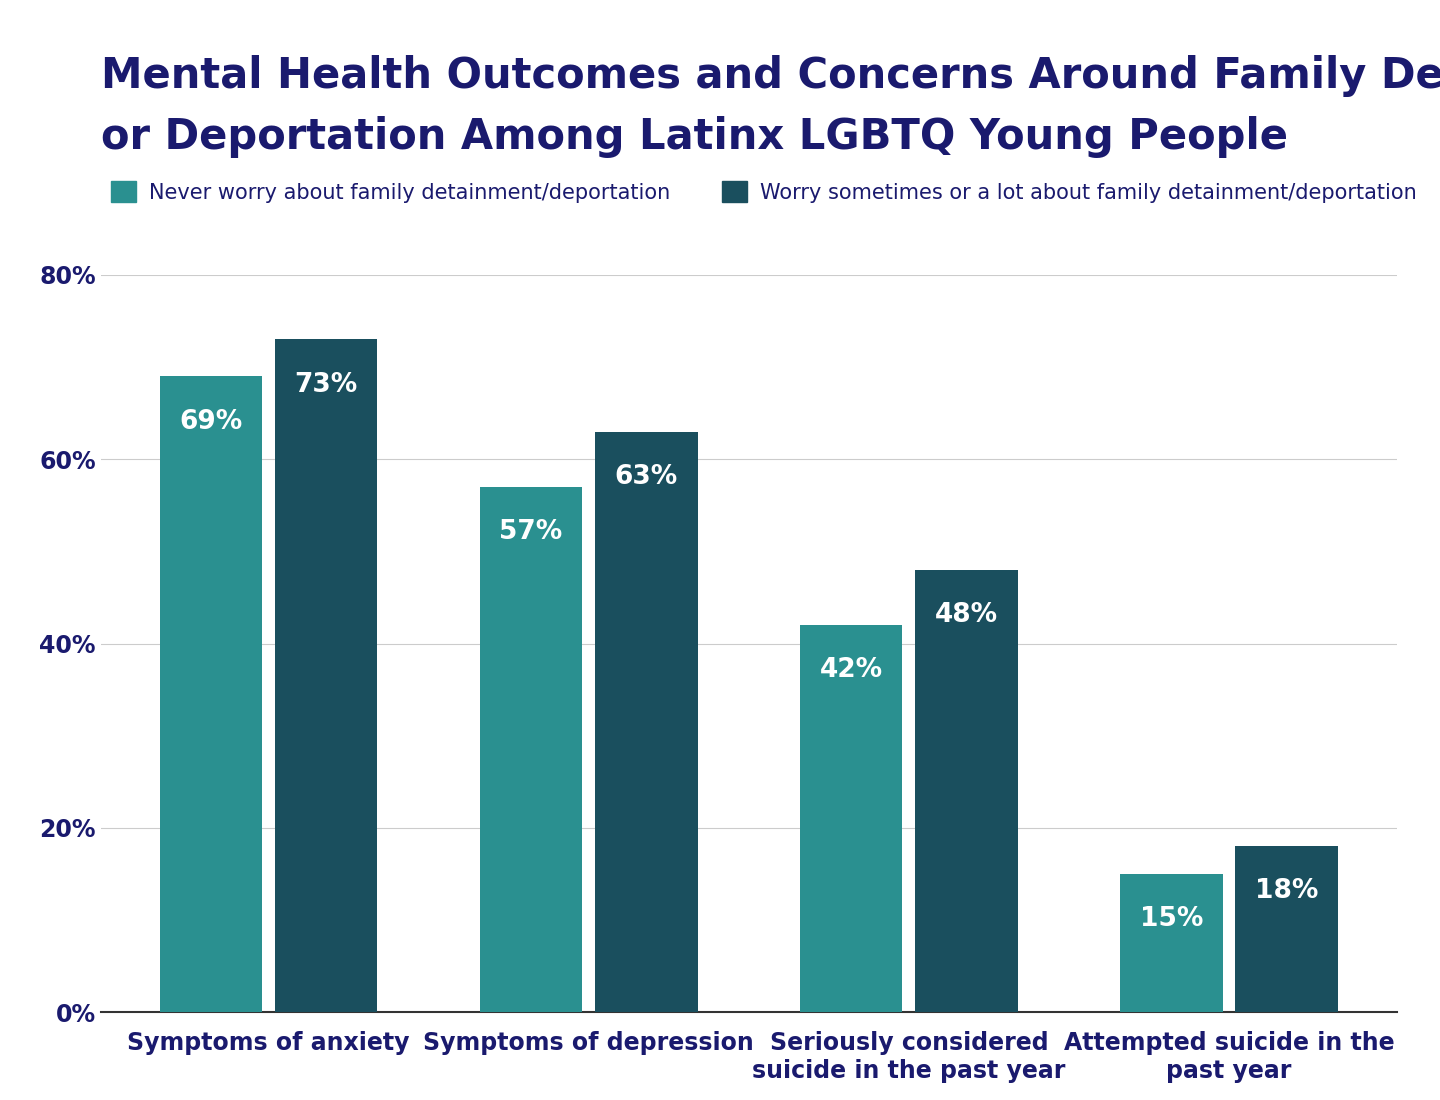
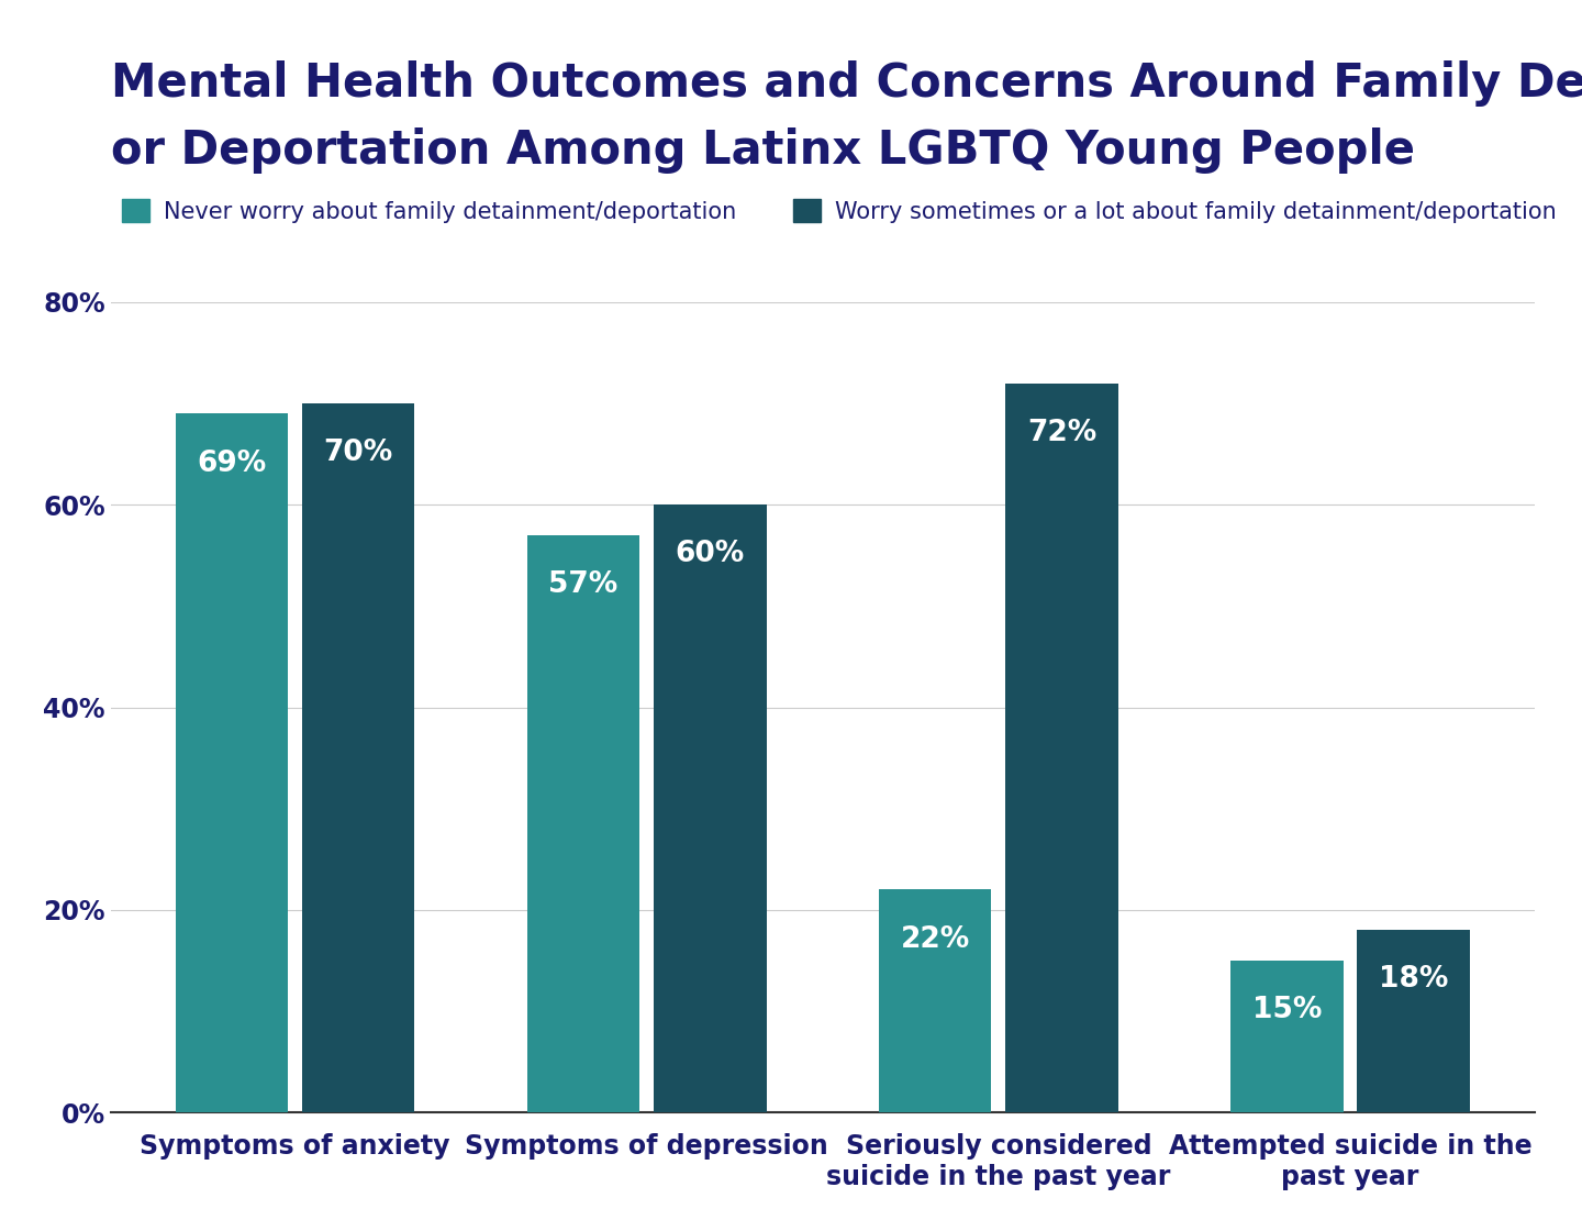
Worry sometimes or a lot about family detainment/deportation/Symptoms of anxiety: 73% -> 70%
Worry sometimes or a lot about family detainment/deportation/Symptoms of depression: 63% -> 60%
Never worry about family detainment/deportation/Seriously considered suicide in the past year: 42% -> 22%
Worry sometimes or a lot about family detainment/deportation/Seriously considered suicide in the past year: 48% -> 72%
